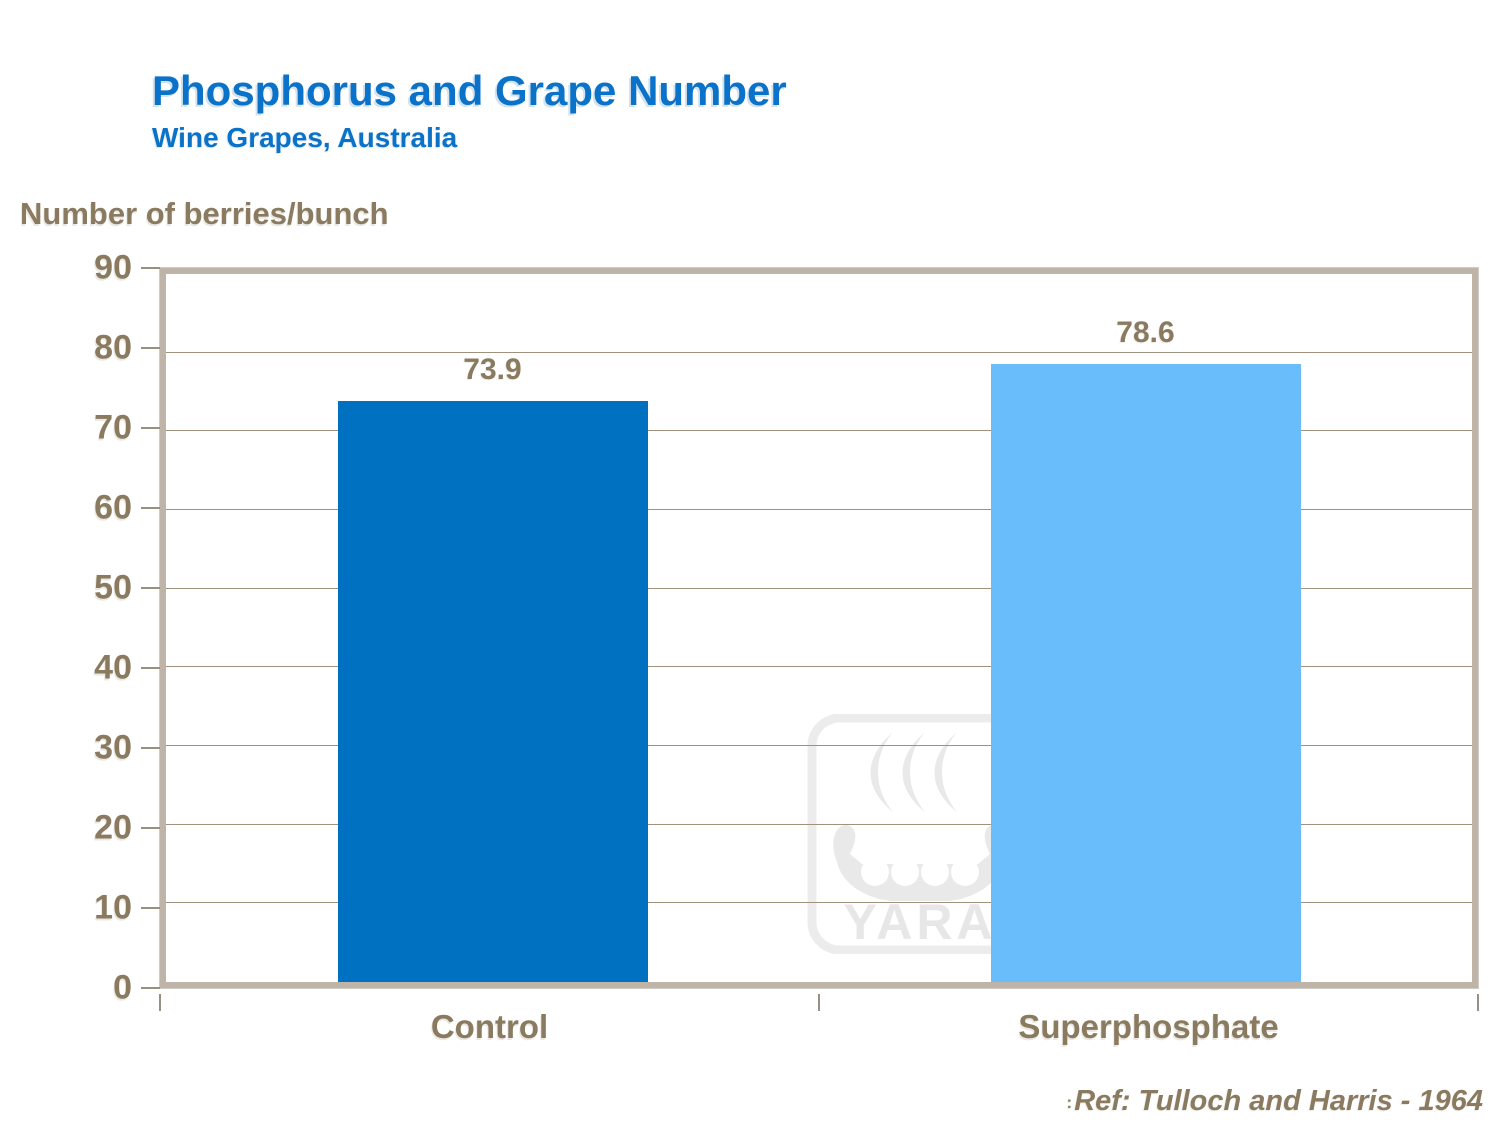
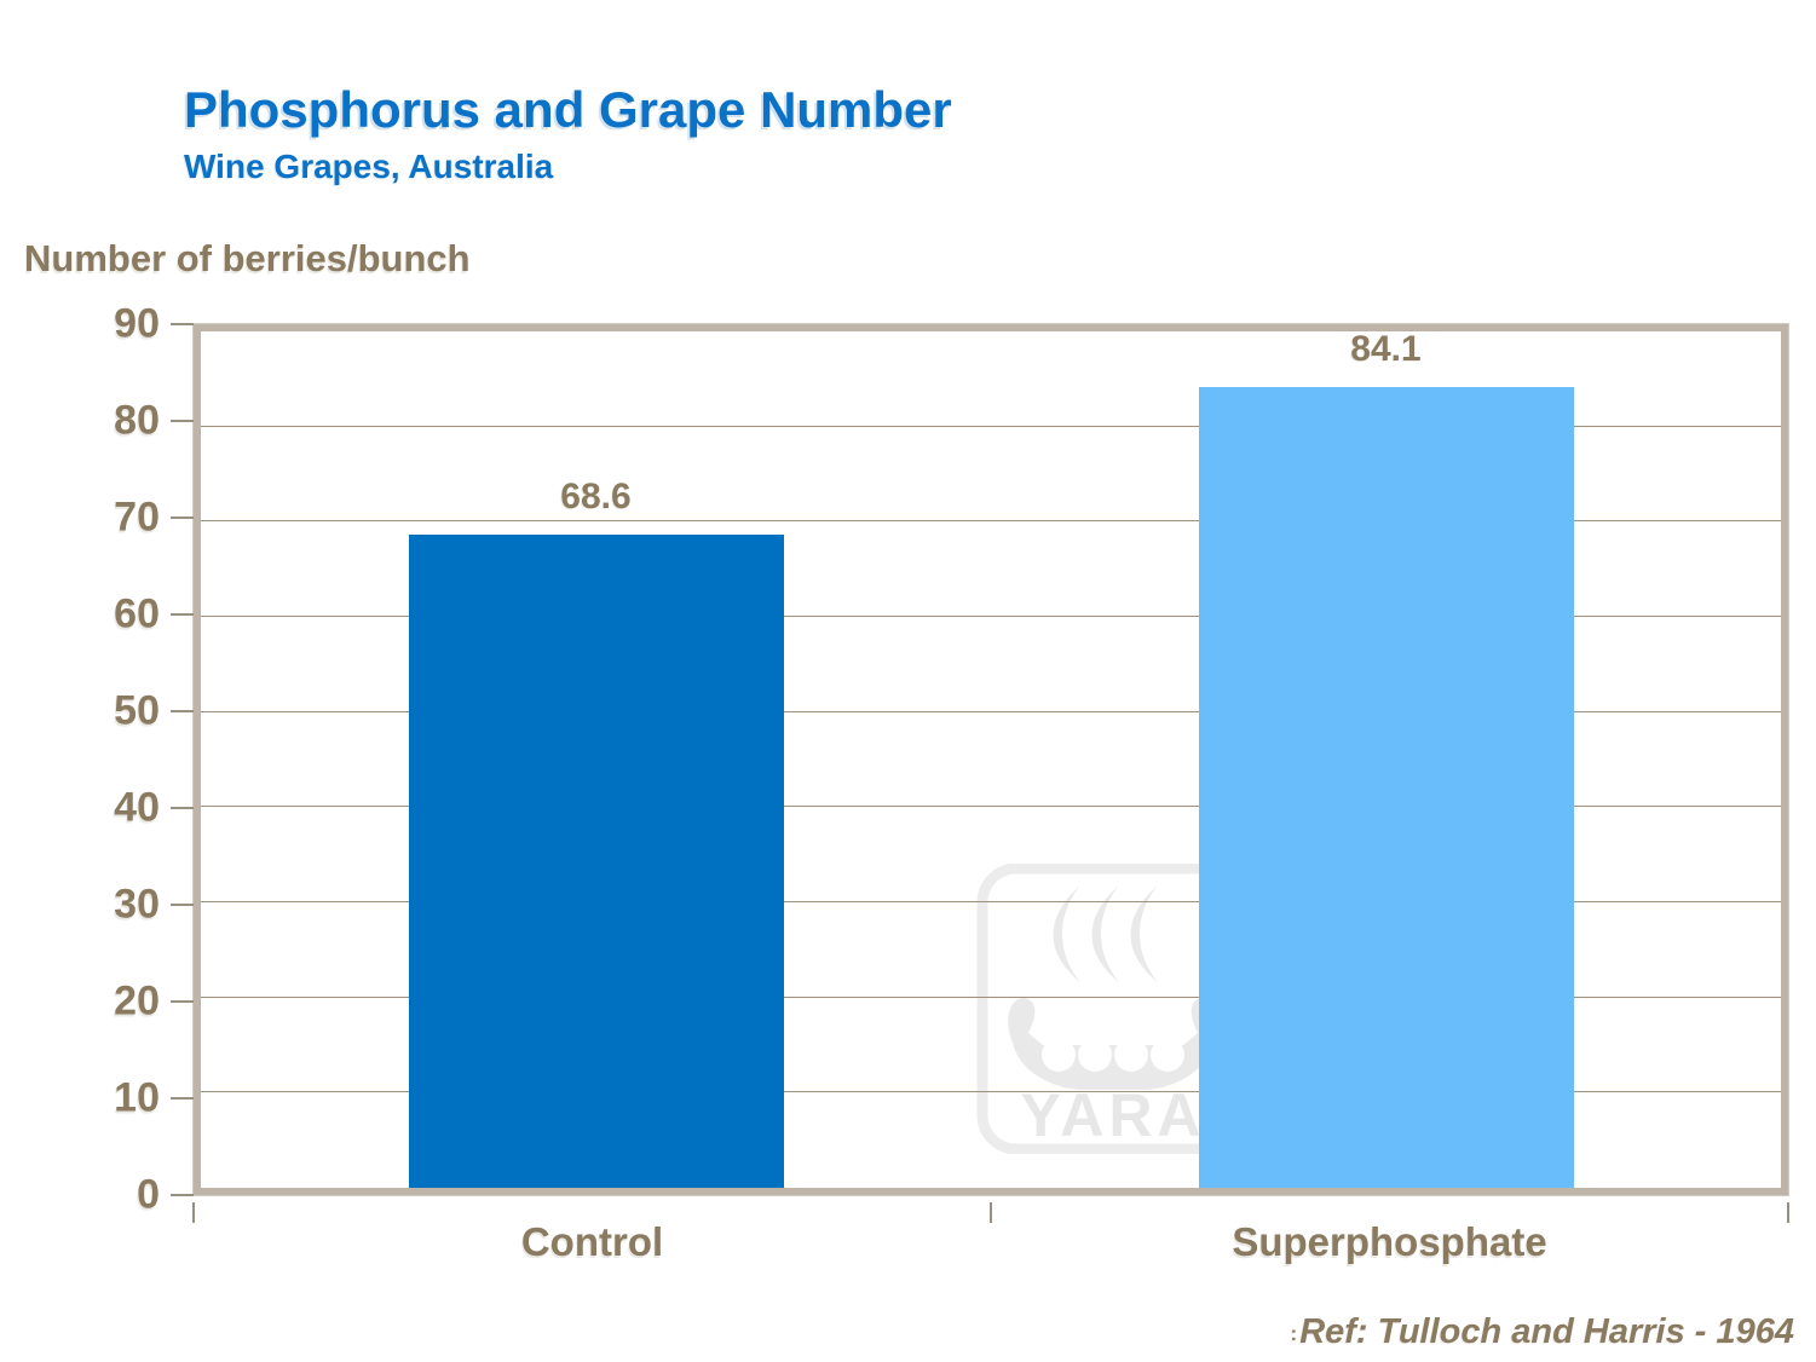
Control: 73.9 -> 68.6
Superphosphate: 78.6 -> 84.1
